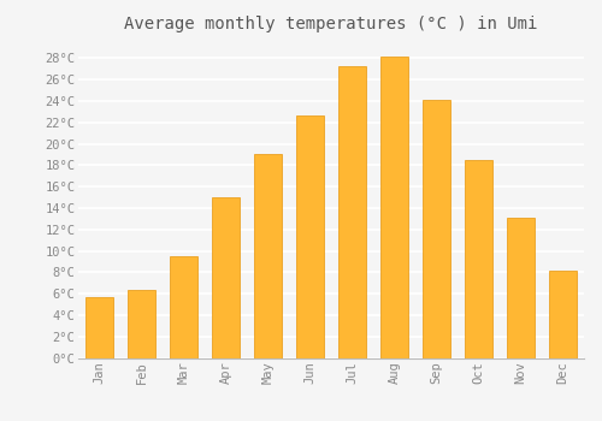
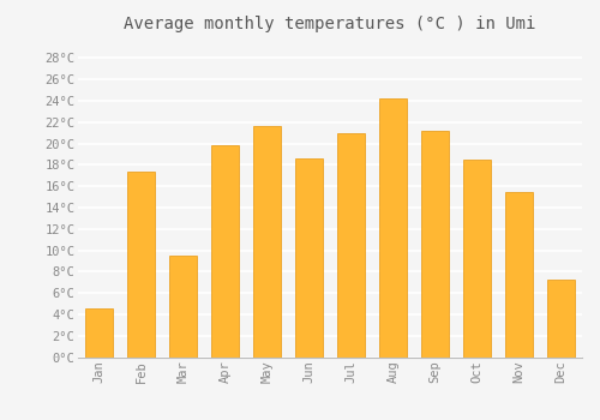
Jan: 5.7°C -> 4.6°C
Feb: 6.4°C -> 17.4°C
Apr: 15.0°C -> 19.8°C
May: 19.1°C -> 21.6°C
Jun: 22.7°C -> 18.6°C
Jul: 27.2°C -> 21.0°C
Aug: 28.1°C -> 24.2°C
Sep: 24.1°C -> 21.2°C
Nov: 13.1°C -> 15.4°C
Dec: 8.2°C -> 7.2°C
